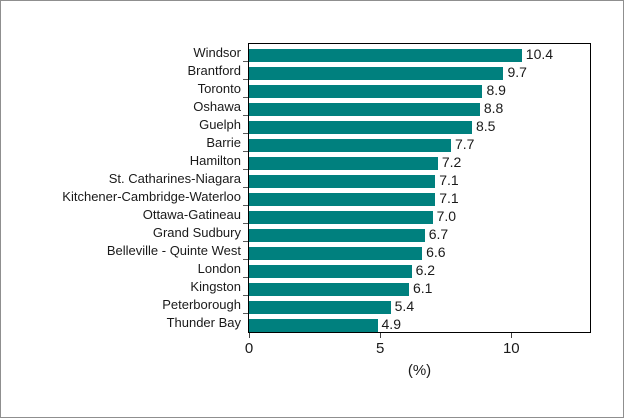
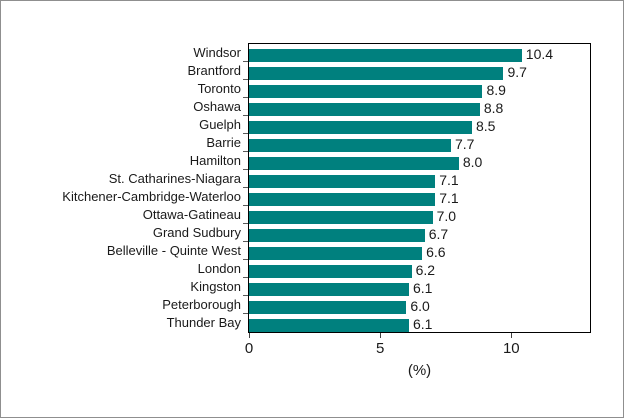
Hamilton: 7.2 -> 8.0
Peterborough: 5.4 -> 6.0
Thunder Bay: 4.9 -> 6.1
